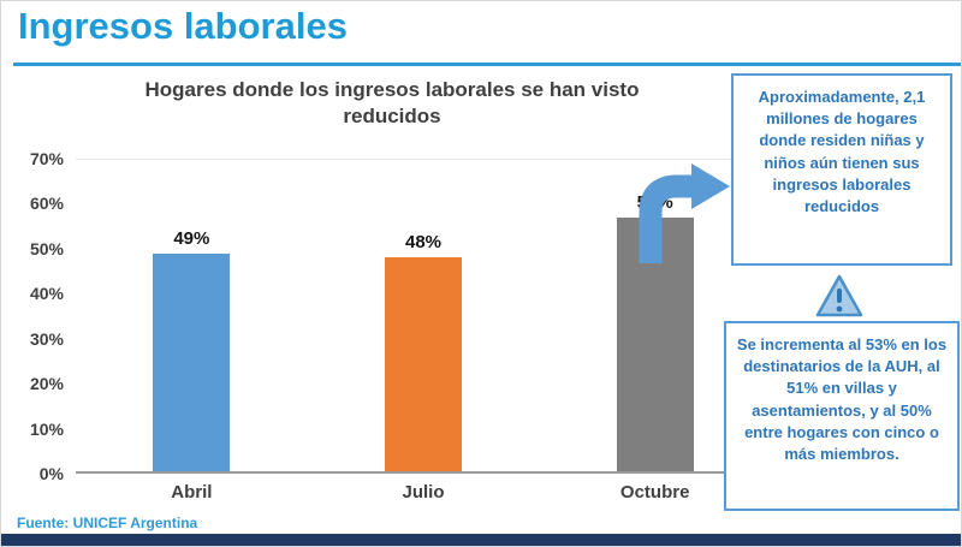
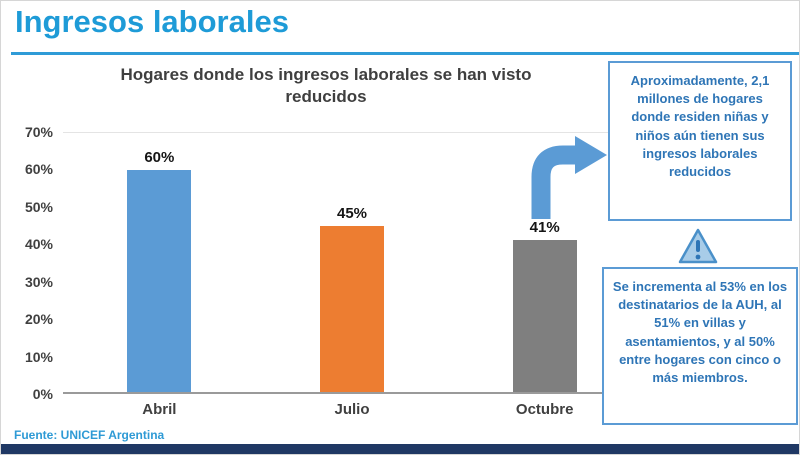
Abril: 49% -> 60%
Julio: 48% -> 45%
Octubre: 57% -> 41%
